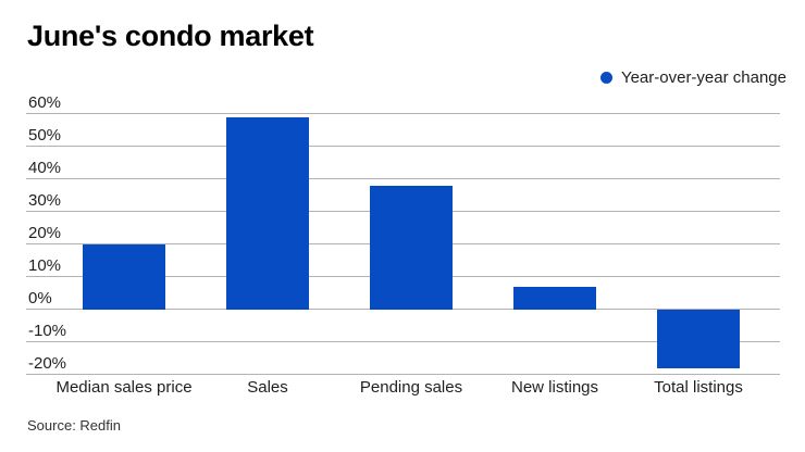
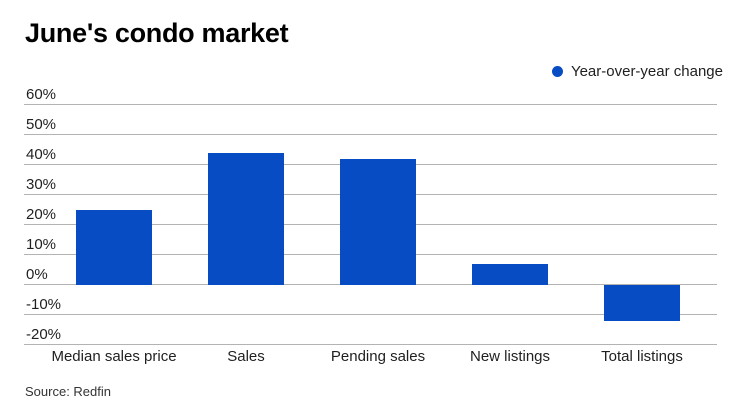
Median sales price: 20% -> 25%
Sales: 59% -> 44%
Pending sales: 38% -> 42%
Total listings: -18% -> -12%
